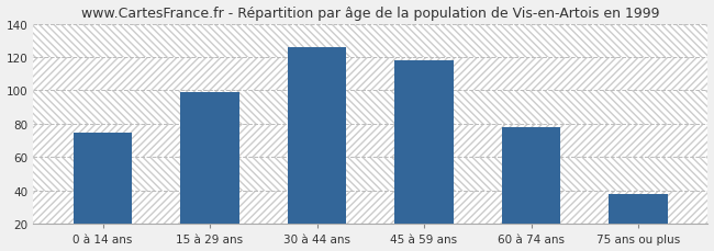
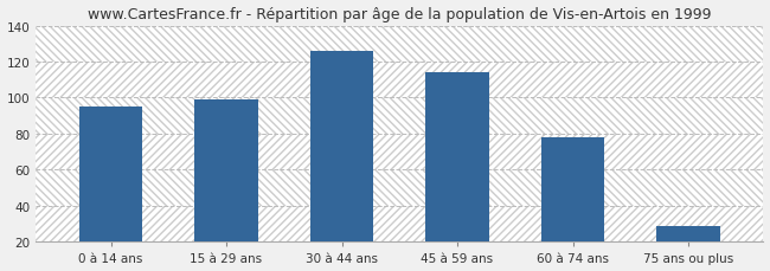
0 à 14 ans: 75 -> 95
45 à 59 ans: 118 -> 114
75 ans ou plus: 38 -> 29
